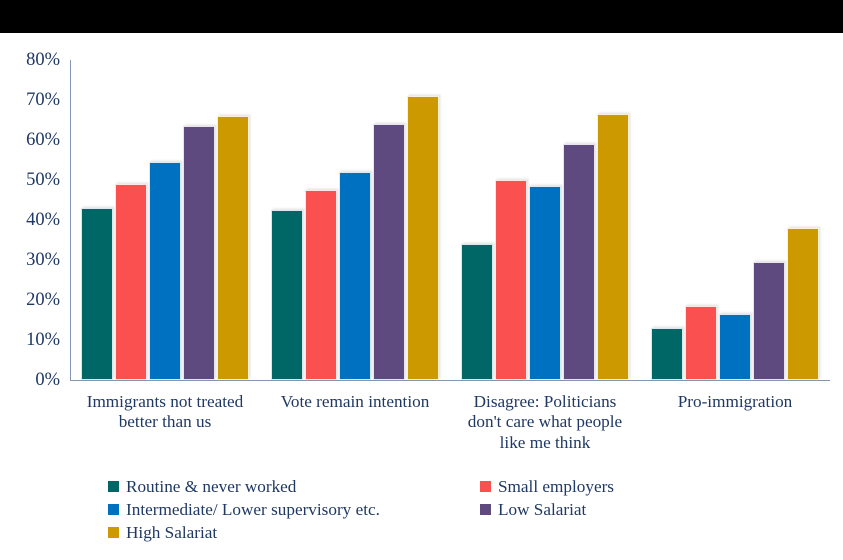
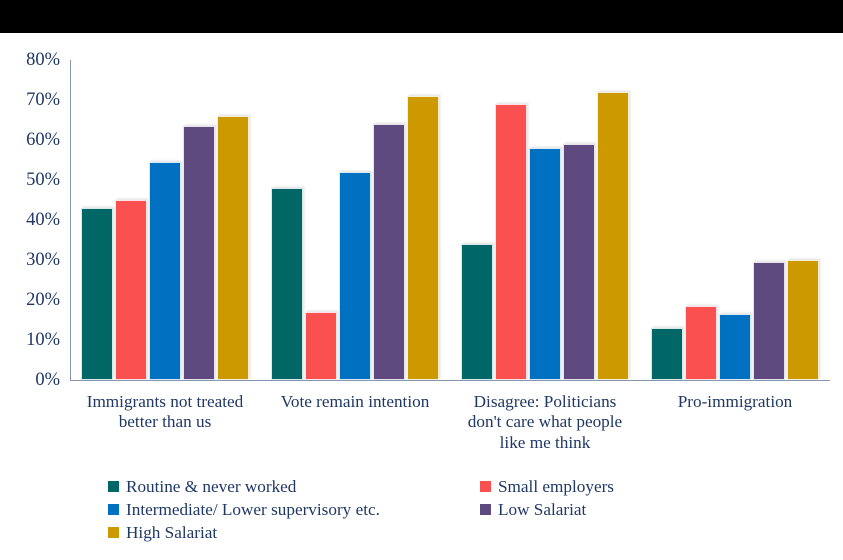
Small employers/Immigrants not treated better than us: 49% -> 45%
Routine & never worked/Vote remain intention: 42% -> 48%
Small employers/Vote remain intention: 48% -> 17%
Small employers/Disagree: Politicians don't care what people like me think: 50% -> 69%
Intermediate/ Lower supervisory etc./Disagree: Politicians don't care what people like me think: 48% -> 58%
High Salariat/Disagree: Politicians don't care what people like me think: 66% -> 72%
High Salariat/Pro-immigration: 38% -> 30%
